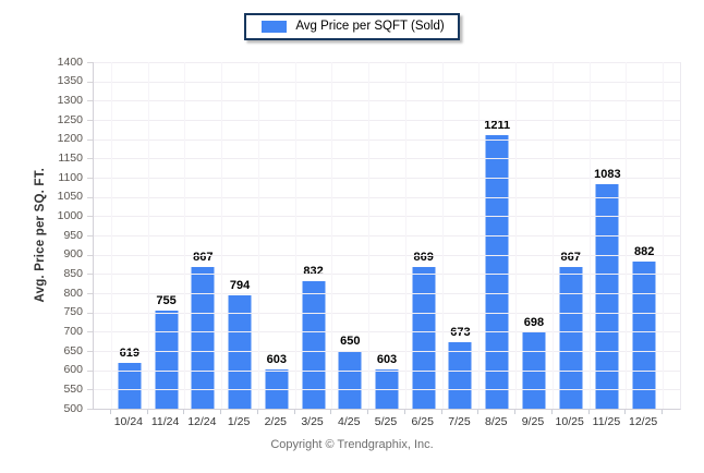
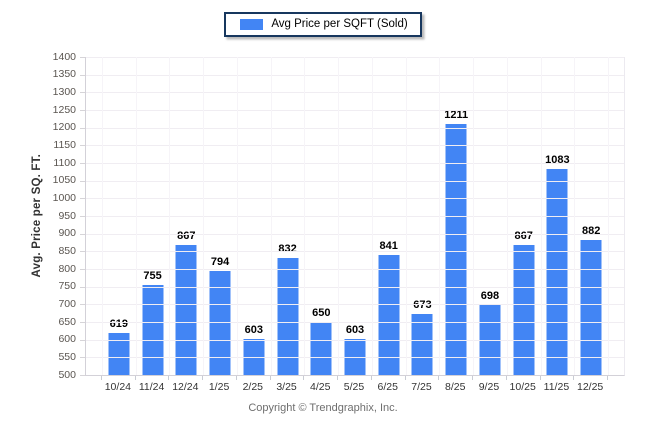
6/25: 869 -> 841
